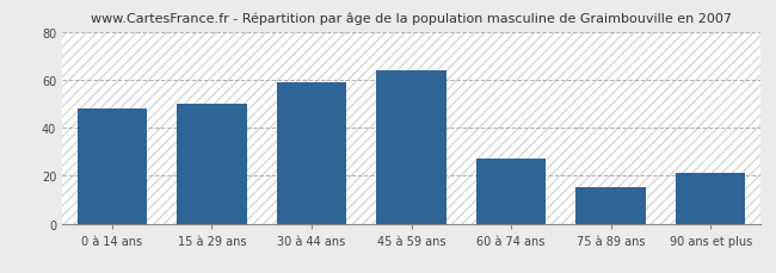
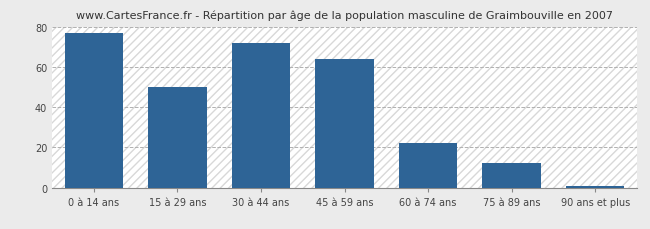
0 à 14 ans: 48 -> 77
30 à 44 ans: 59 -> 72
60 à 74 ans: 27 -> 22
75 à 89 ans: 15 -> 12
90 ans et plus: 21 -> 1
